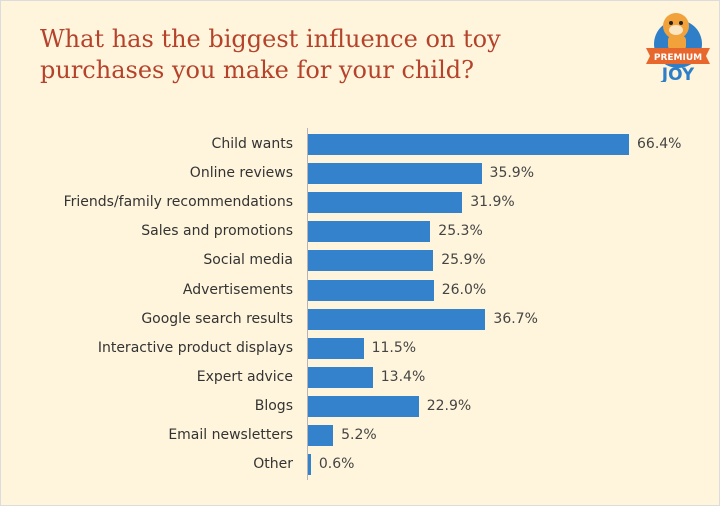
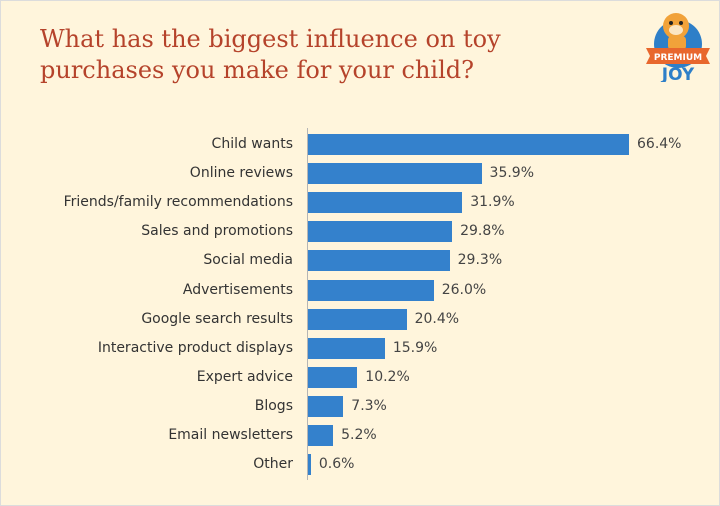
Sales and promotions: 25.3% -> 29.8%
Social media: 25.9% -> 29.3%
Google search results: 36.7% -> 20.4%
Interactive product displays: 11.5% -> 15.9%
Expert advice: 13.4% -> 10.2%
Blogs: 22.9% -> 7.3%
